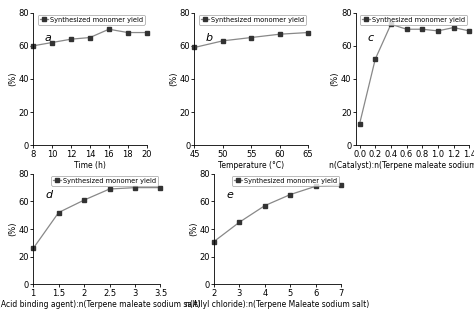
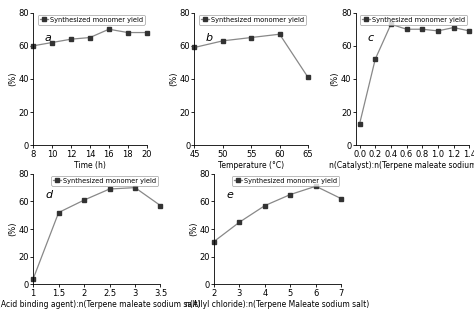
65: 68 -> 41
1: 26 -> 4
3.5: 70 -> 57
7: 72 -> 62
